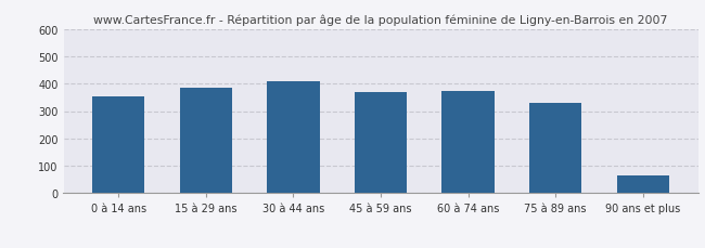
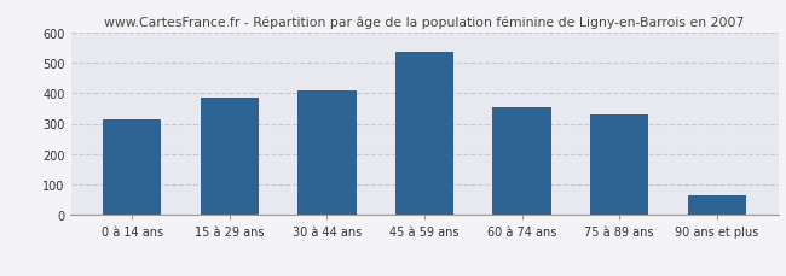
0 à 14 ans: 355 -> 315
45 à 59 ans: 370 -> 537
60 à 74 ans: 375 -> 352
